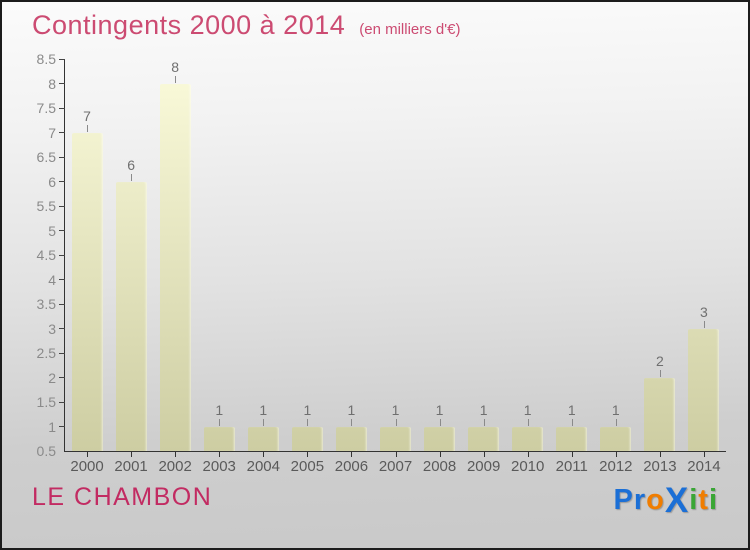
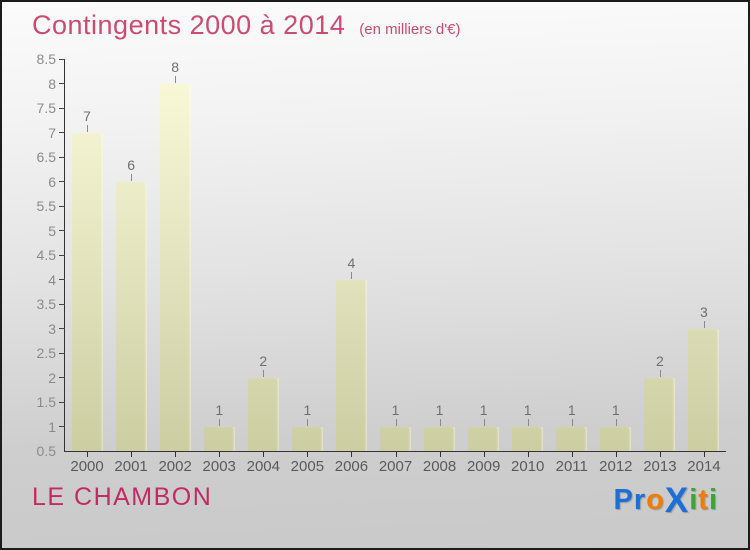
2004: 1 -> 2
2006: 1 -> 4
